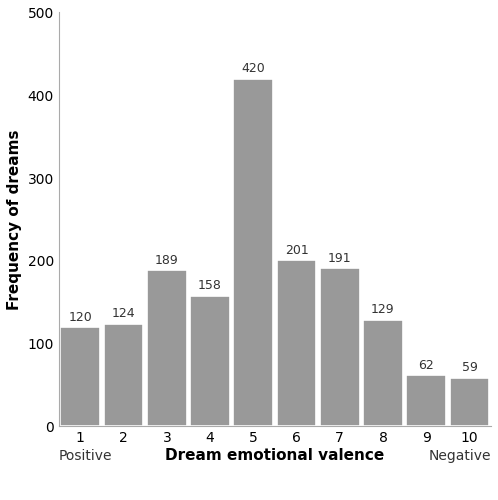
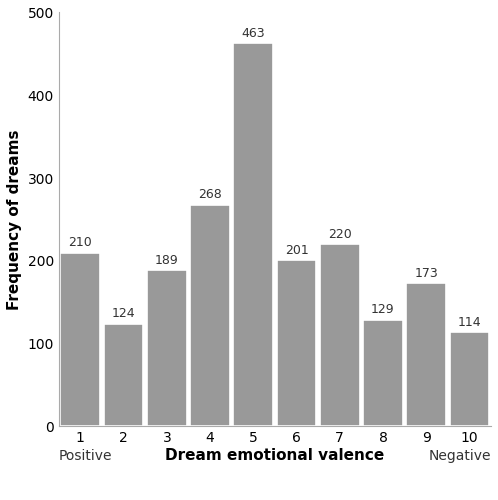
1: 120 -> 210
4: 158 -> 268
5: 420 -> 463
7: 191 -> 220
9: 62 -> 173
10: 59 -> 114
